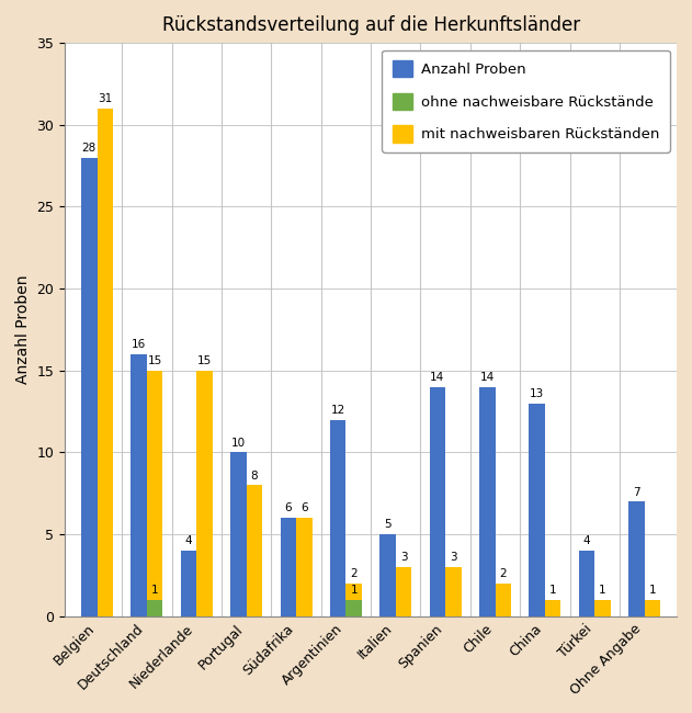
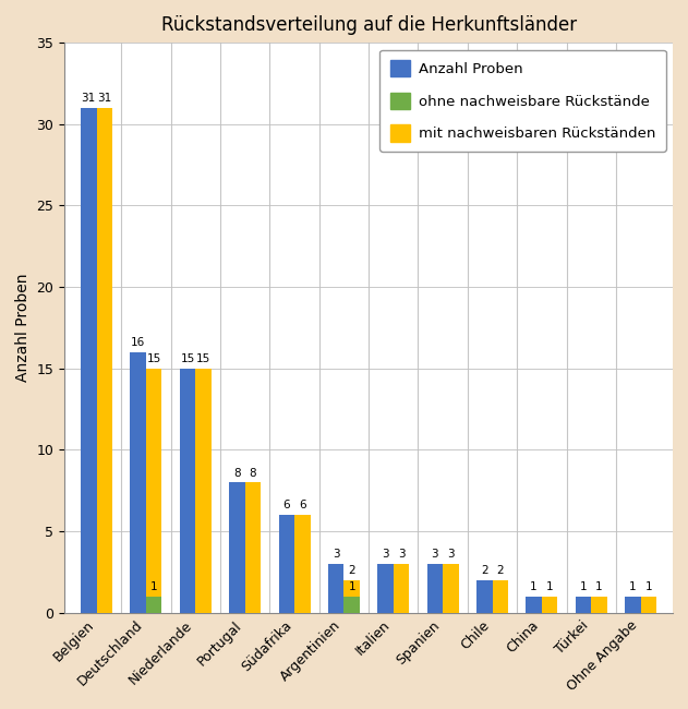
Anzahl Proben/Belgien: 28 -> 31
Anzahl Proben/Niederlande: 4 -> 15
Anzahl Proben/Portugal: 10 -> 8
Anzahl Proben/Argentinien: 12 -> 3
Anzahl Proben/Italien: 5 -> 3
Anzahl Proben/Spanien: 14 -> 3
Anzahl Proben/Chile: 14 -> 2
Anzahl Proben/China: 13 -> 1
Anzahl Proben/Türkei: 4 -> 1
Anzahl Proben/Ohne Angabe: 7 -> 1
